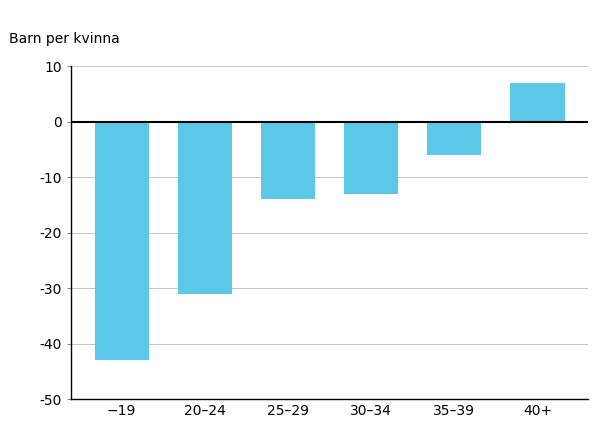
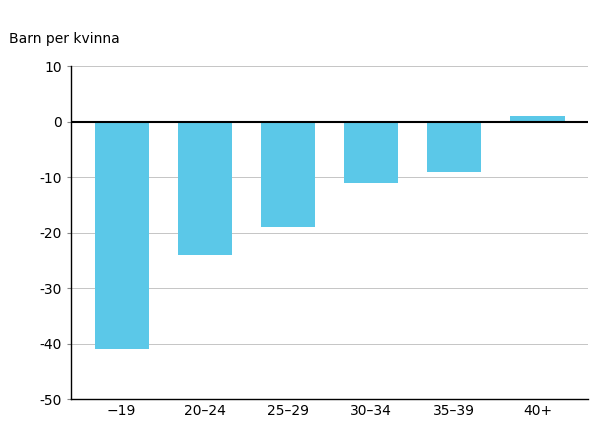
−19: -43 -> -41
20–24: -31 -> -24
25–29: -14 -> -19
30–34: -13 -> -11
35–39: -6 -> -9
40+: 7 -> 1
